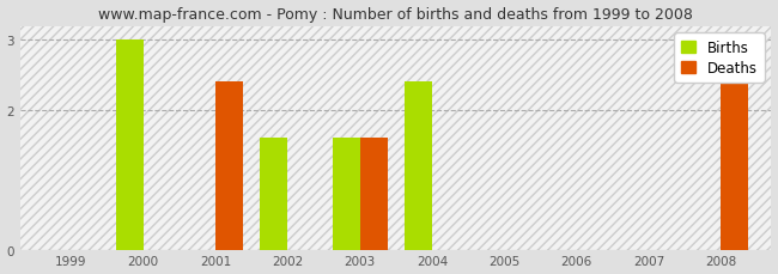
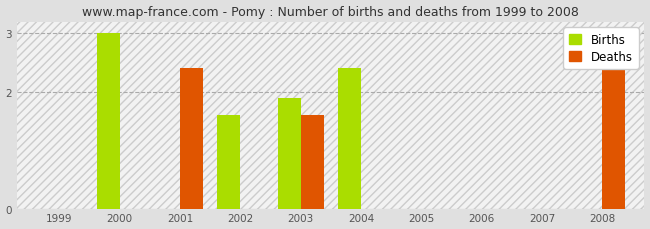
Births/2003: 1.6 -> 1.9
